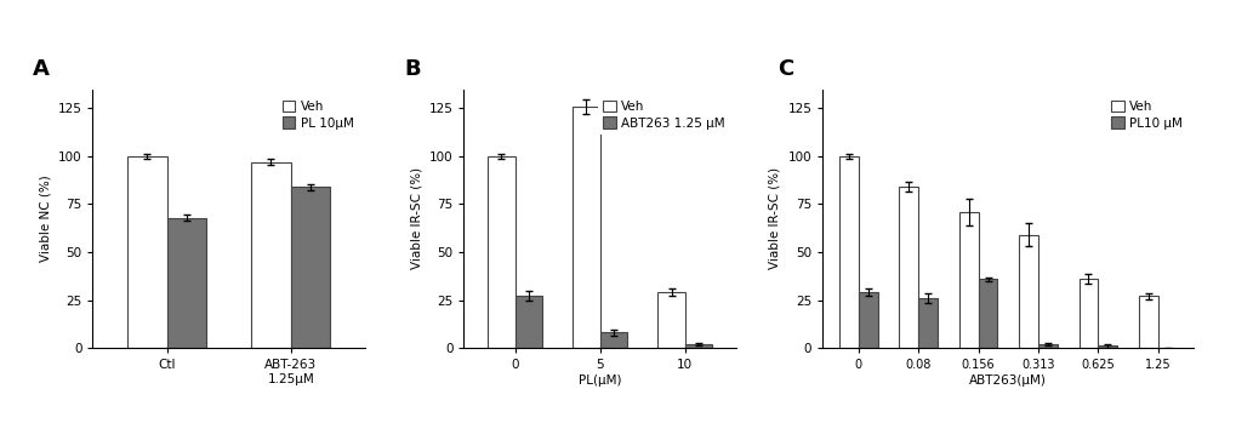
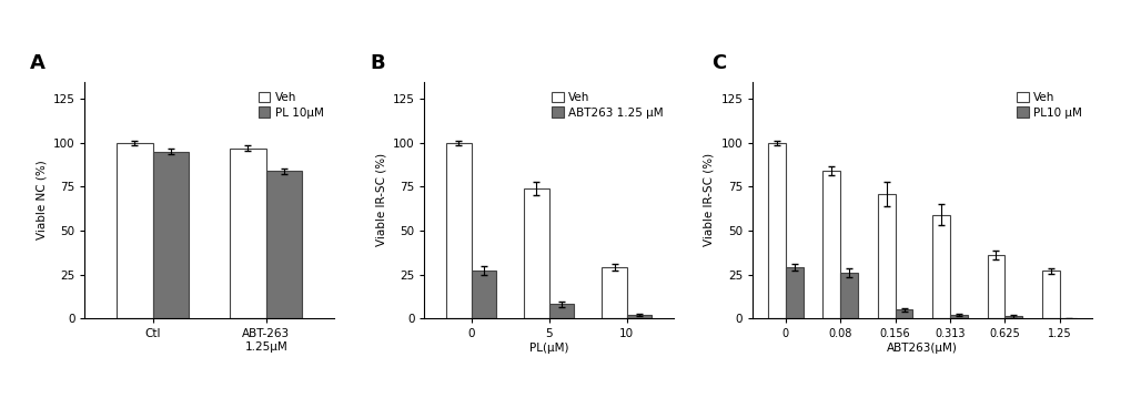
PL 10μM/Ctl: 68 -> 95
Veh/5: 126 -> 74
PL10 μM/0.156: 36 -> 5
